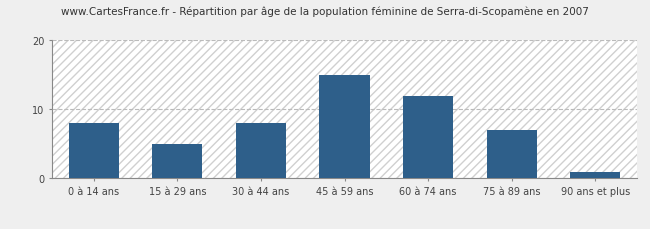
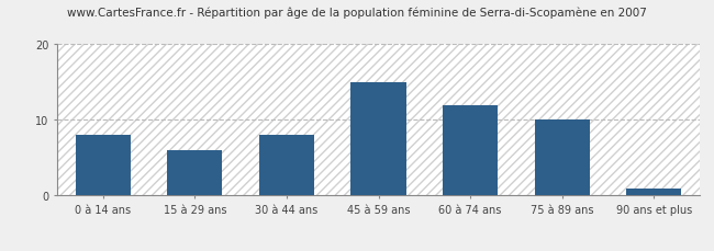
15 à 29 ans: 5 -> 6
75 à 89 ans: 7 -> 10
